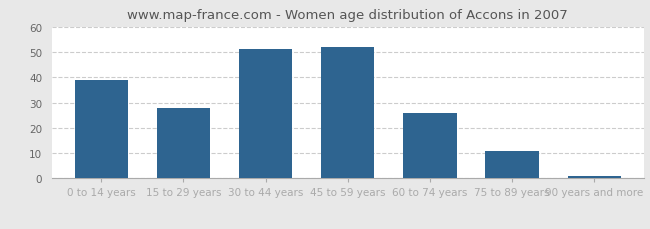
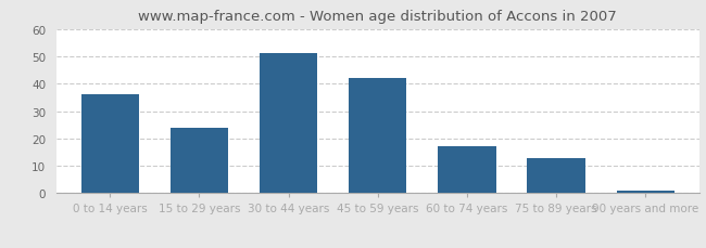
0 to 14 years: 39 -> 36
15 to 29 years: 28 -> 24
45 to 59 years: 52 -> 42
60 to 74 years: 26 -> 17
75 to 89 years: 11 -> 13
